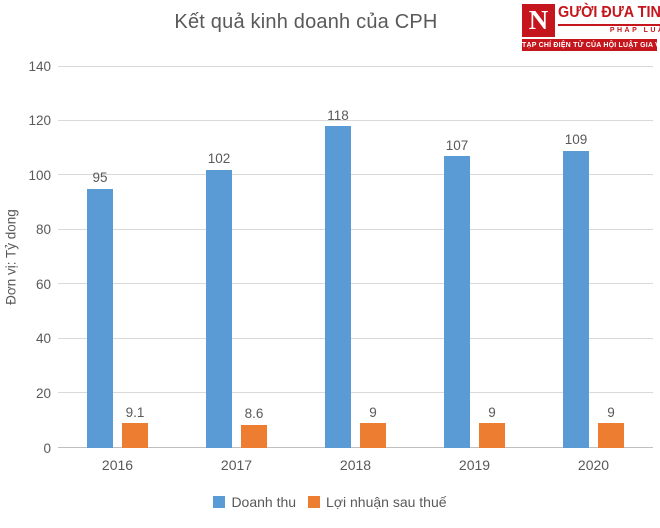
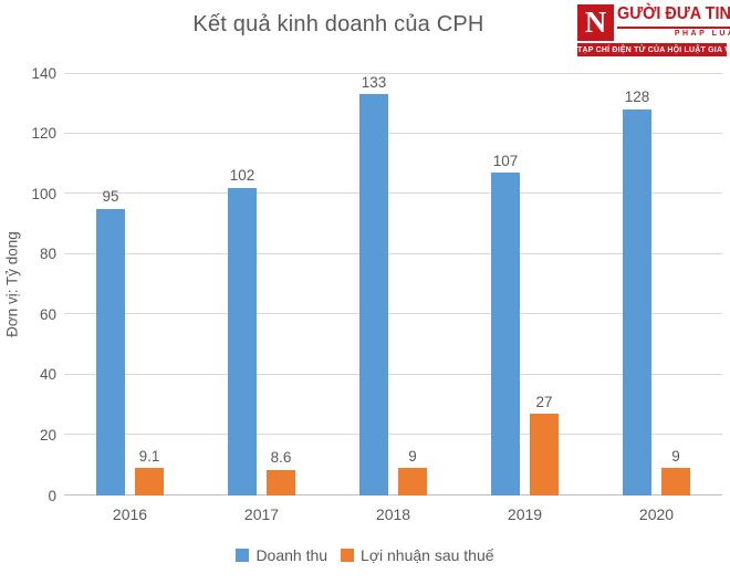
Doanh thu/2018: 118 -> 133
Lợi nhuận sau thuế/2019: 9 -> 27
Doanh thu/2020: 109 -> 128
